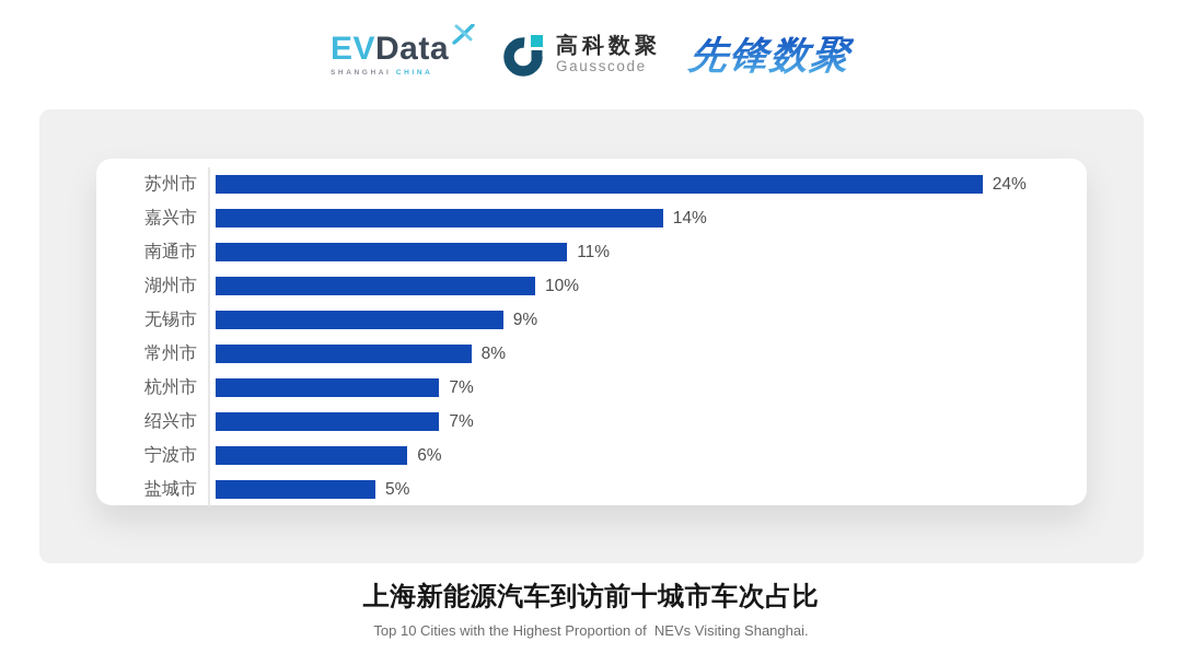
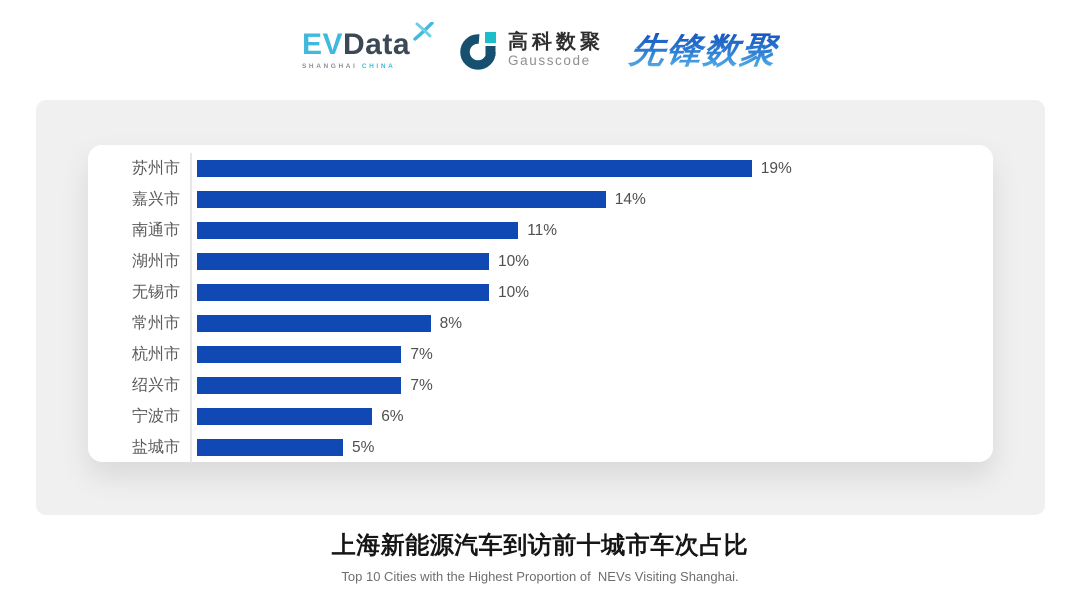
苏州市: 24% -> 19%
无锡市: 9% -> 10%
